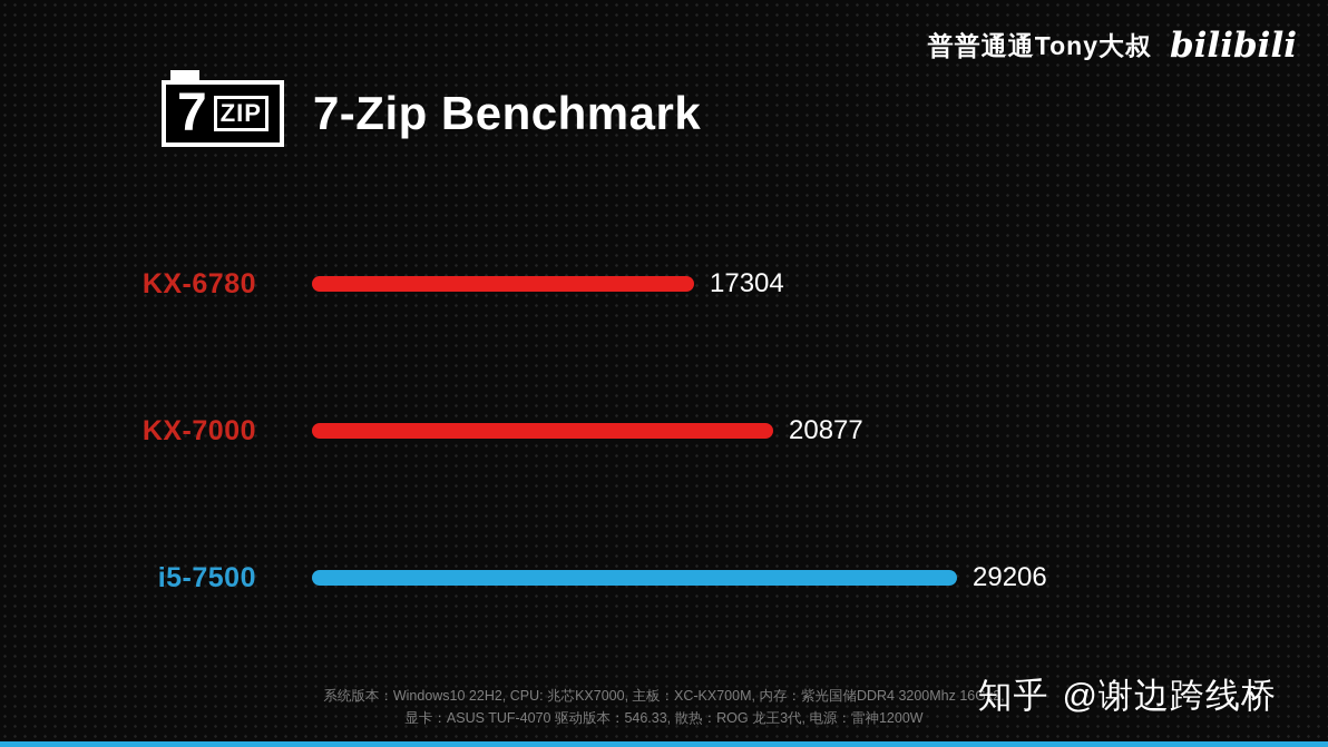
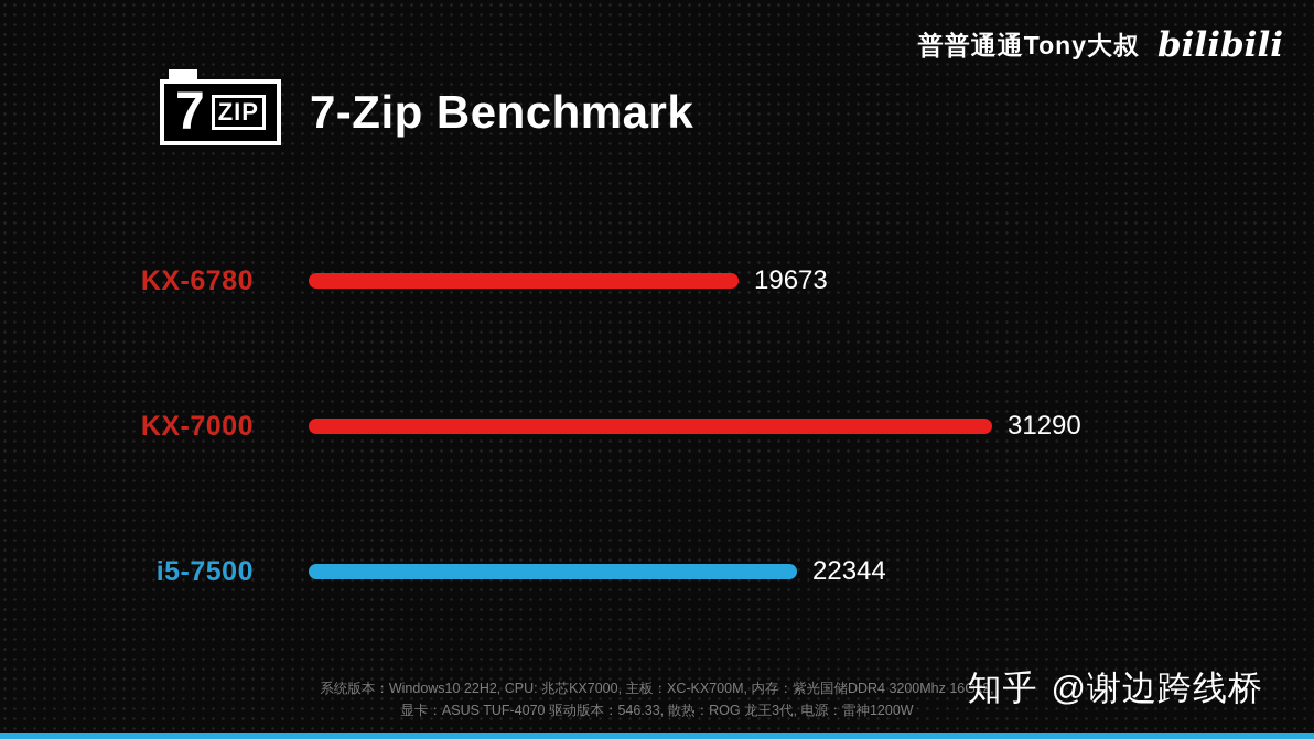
KX-6780: 17304 -> 19673
KX-7000: 20877 -> 31290
i5-7500: 29206 -> 22344
